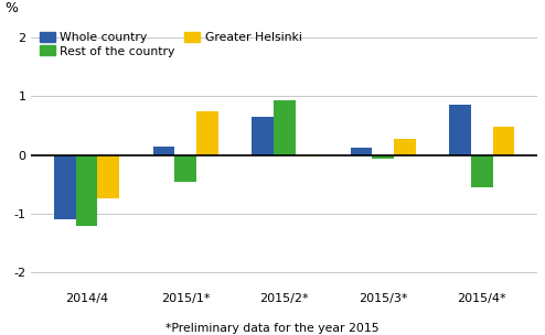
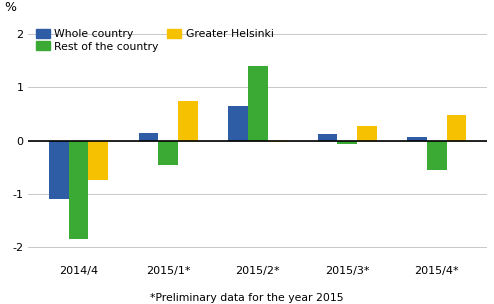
Rest of the country/2014/4: -1.22 -> -1.85
Rest of the country/2015/2*: 0.94 -> 1.40
Whole country/2015/4*: 0.86 -> 0.07
